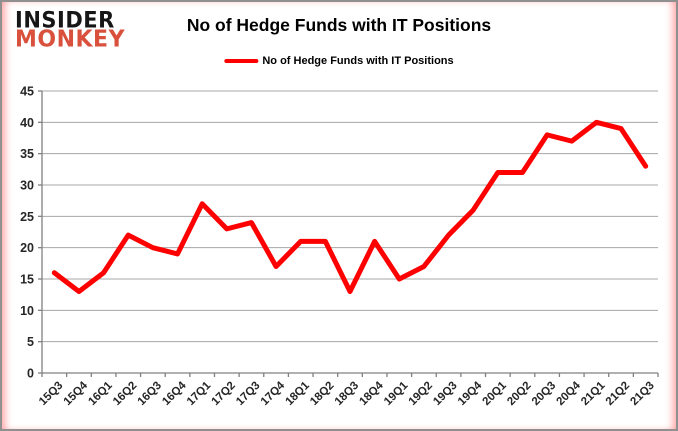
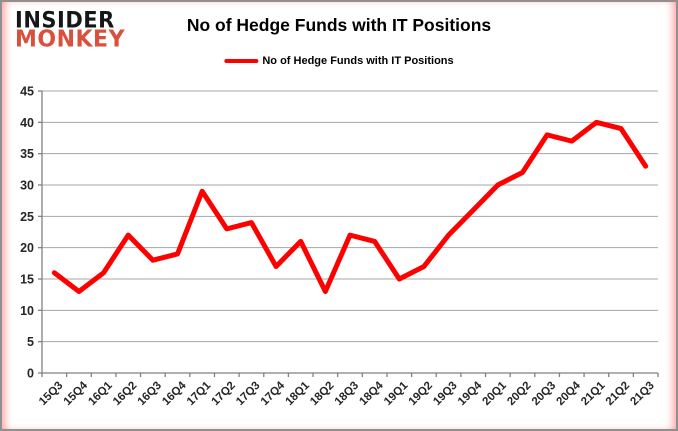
16Q3: 20 -> 18
17Q1: 27 -> 29
18Q2: 21 -> 13
18Q3: 13 -> 22
20Q1: 32 -> 30
